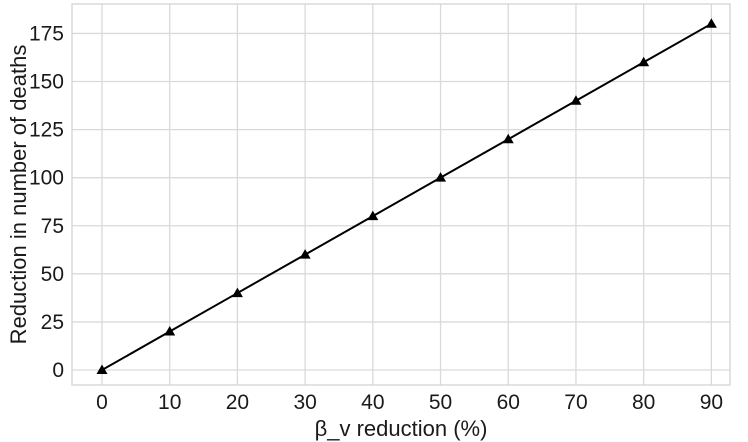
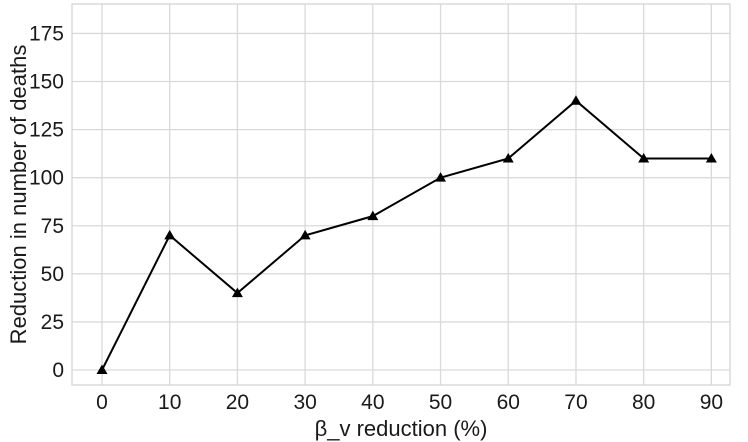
10: 20 -> 70
30: 60 -> 70
60: 120 -> 110
80: 160 -> 110
90: 180 -> 110
